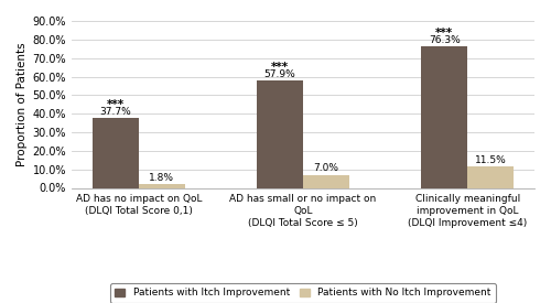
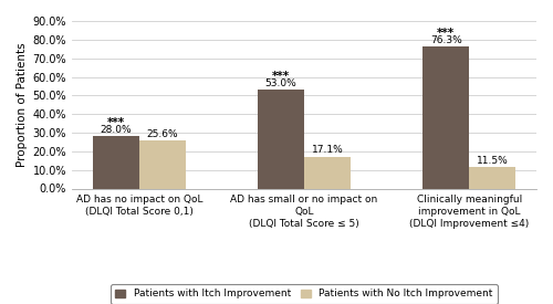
Patients with Itch Improvement/AD has no impact on QoL (DLQI Total Score 0,1): 38% -> 28%
Patients with No Itch Improvement/AD has no impact on QoL (DLQI Total Score 0,1): 1.8% -> 25.6%
Patients with Itch Improvement/AD has small or no impact on QoL (DLQI Total Score ≤ 5): 58% -> 53%
Patients with No Itch Improvement/AD has small or no impact on QoL (DLQI Total Score ≤ 5): 7.0% -> 17.1%
